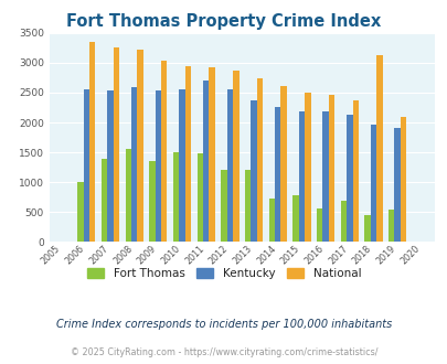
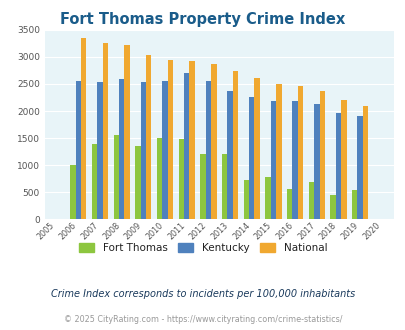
National/2018: 3120 -> 2210
